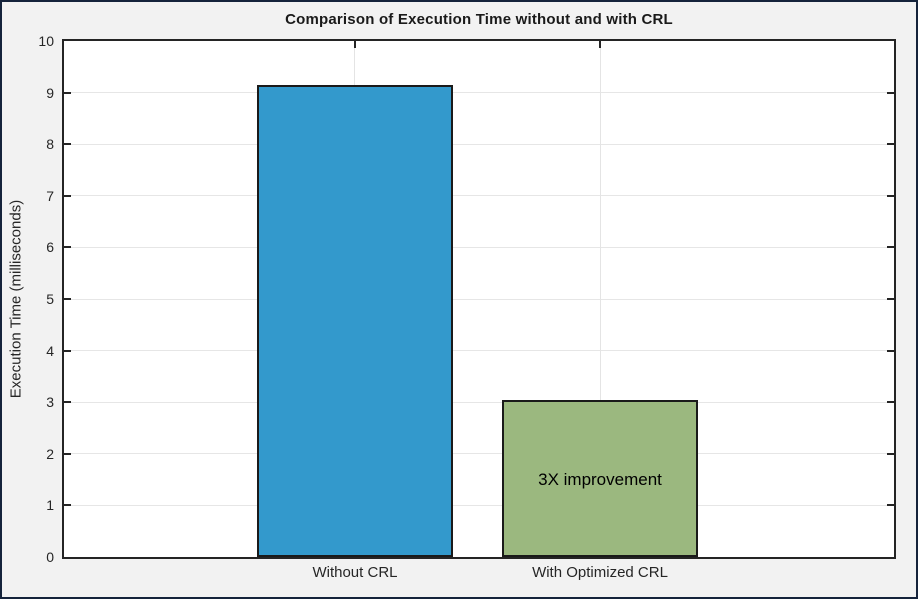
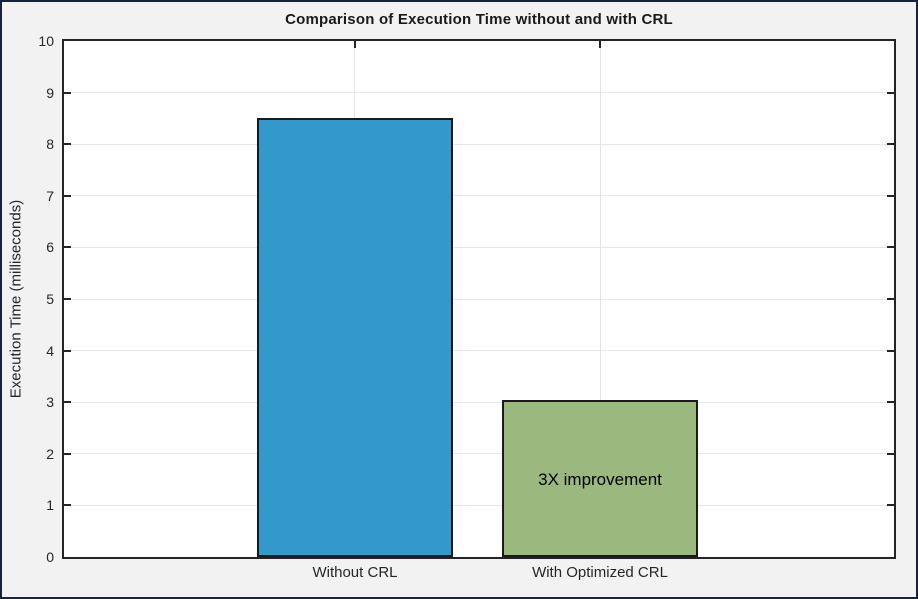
Without CRL: 9.2 -> 8.5
